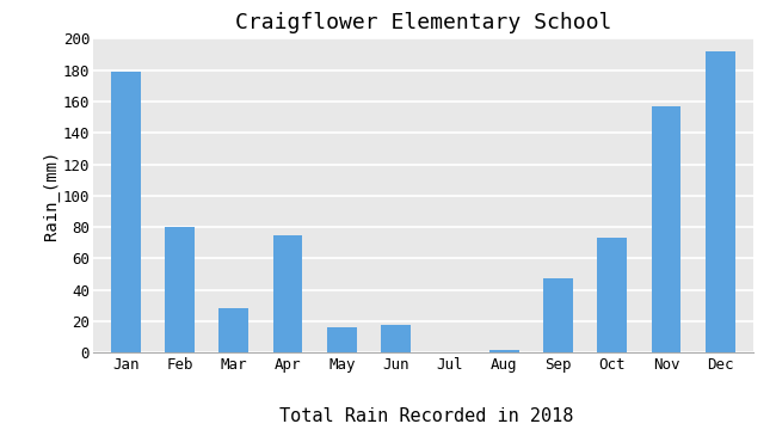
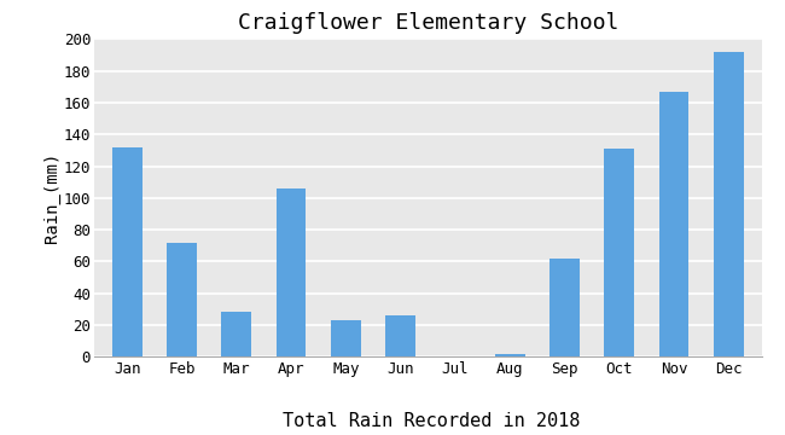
Jan: 179 -> 132
Feb: 80 -> 72
Apr: 75 -> 106
May: 16 -> 23
Jun: 18 -> 26
Sep: 47 -> 62
Oct: 73 -> 131
Nov: 157 -> 167
